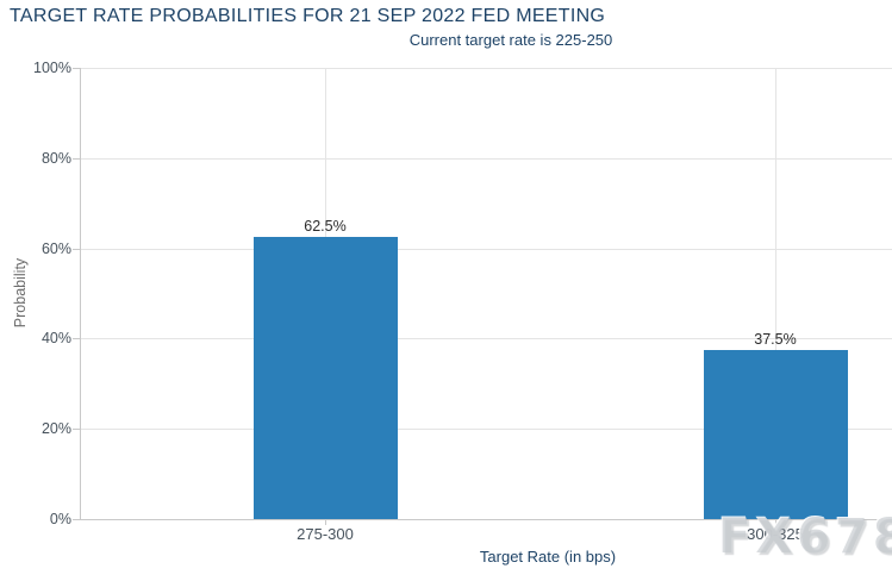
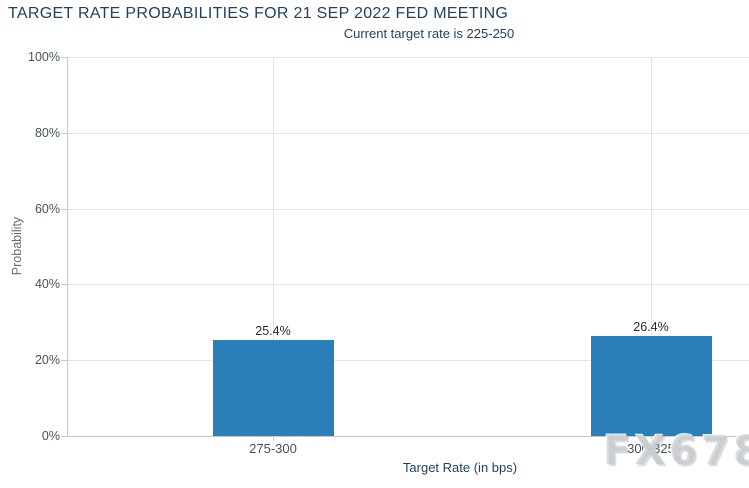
275-300: 62.5% -> 25.4%
300-325: 37.5% -> 26.4%
